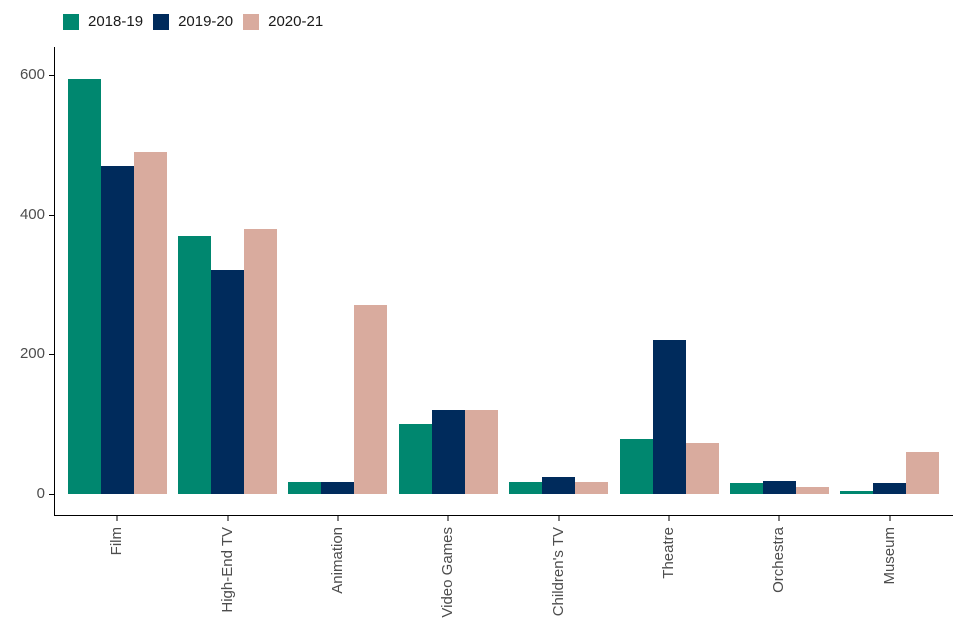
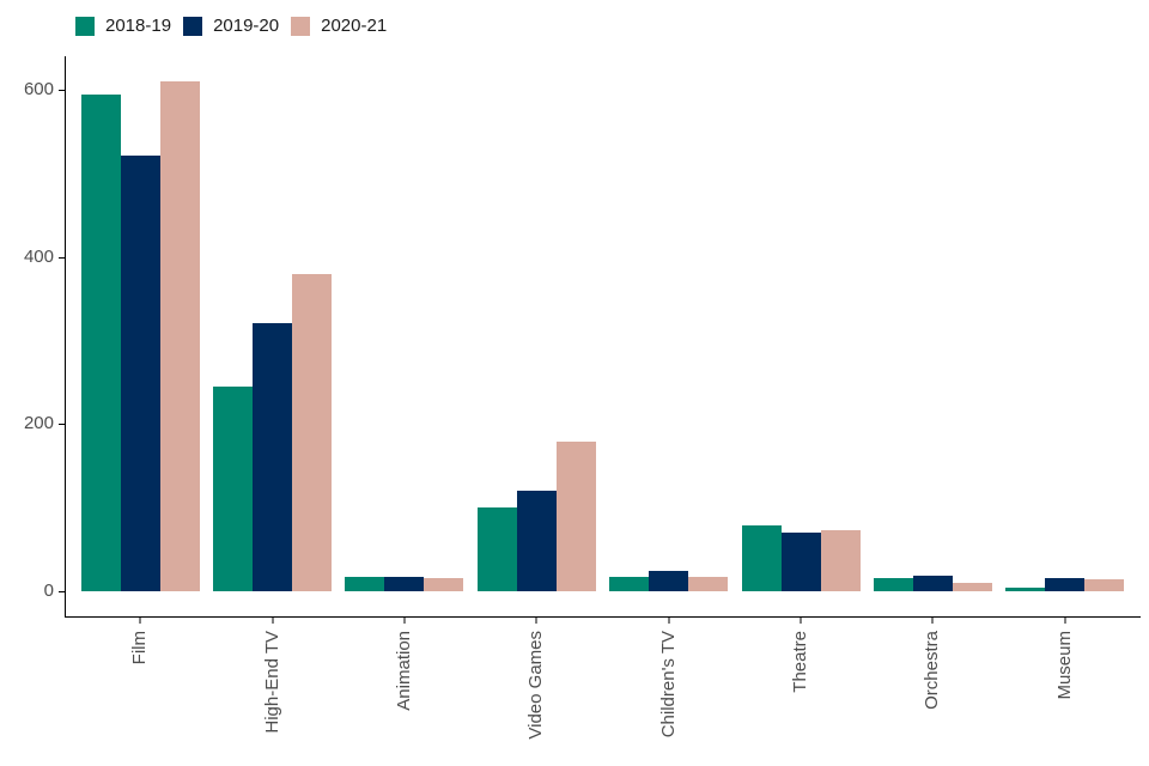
2019-20/Film: 470 -> 520
2020-21/Film: 490 -> 610
2018-19/High-End TV: 370 -> 240
2020-21/Animation: 270 -> 20
2020-21/Video Games: 120 -> 180
2019-20/Theatre: 220 -> 70
2020-21/Museum: 60 -> 10
